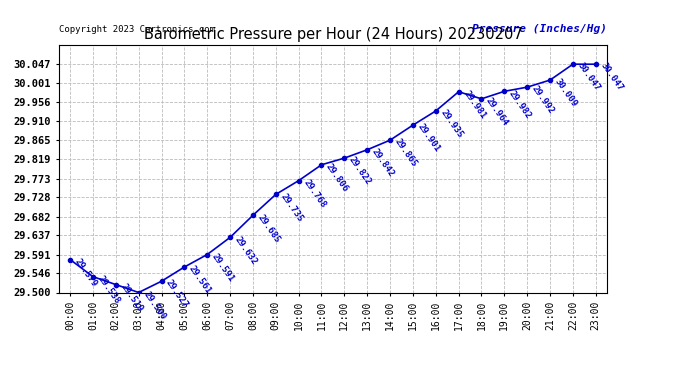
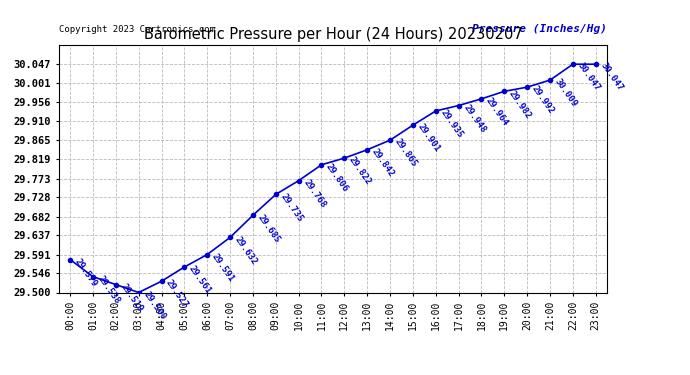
17:00: 29.981 -> 29.948
